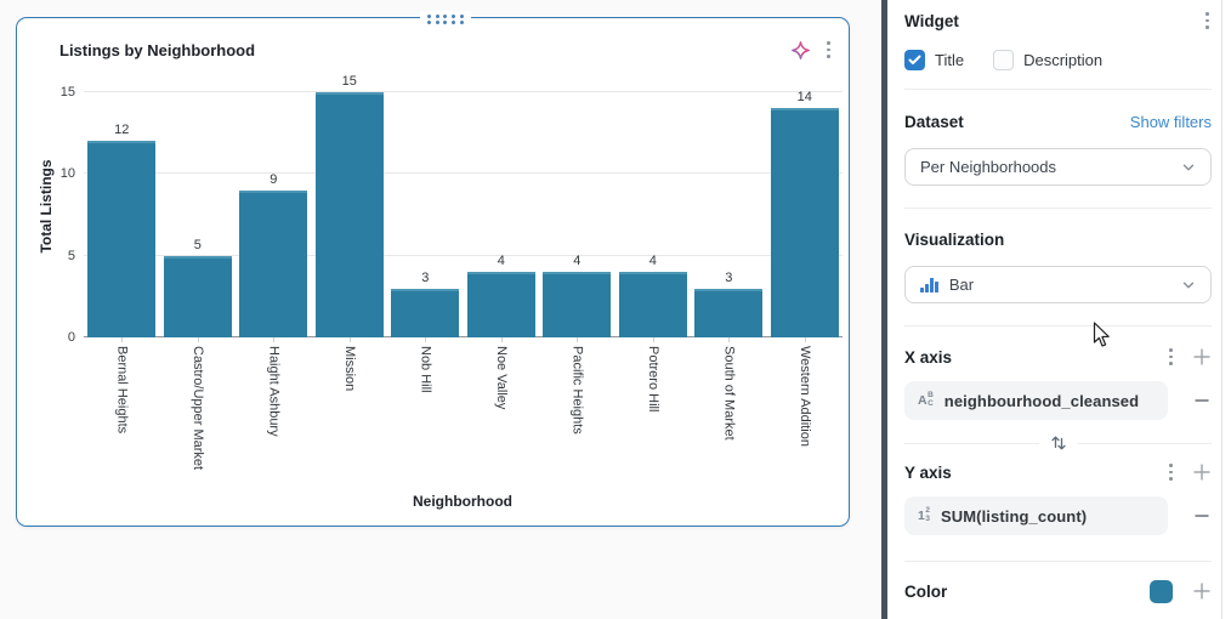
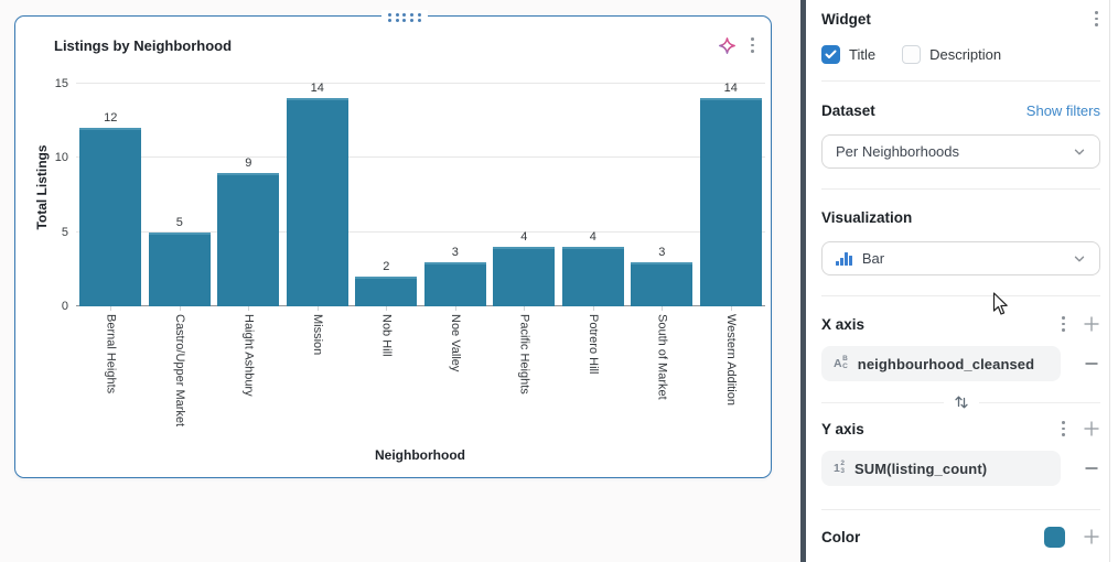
Mission: 15 -> 14
Nob Hill: 3 -> 2
Noe Valley: 4 -> 3
